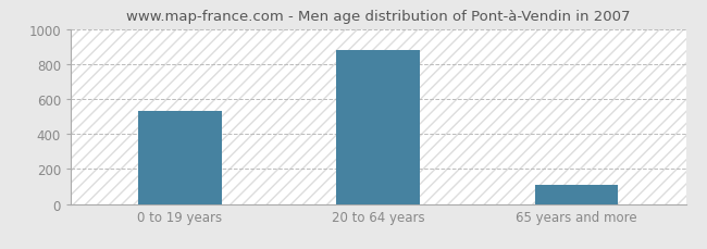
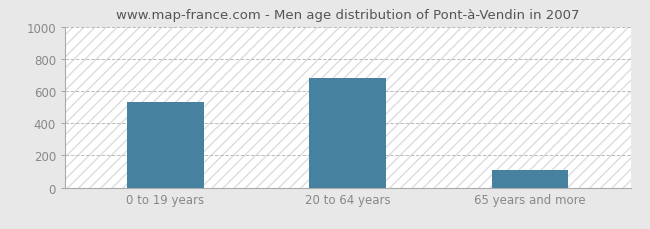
20 to 64 years: 880 -> 680
